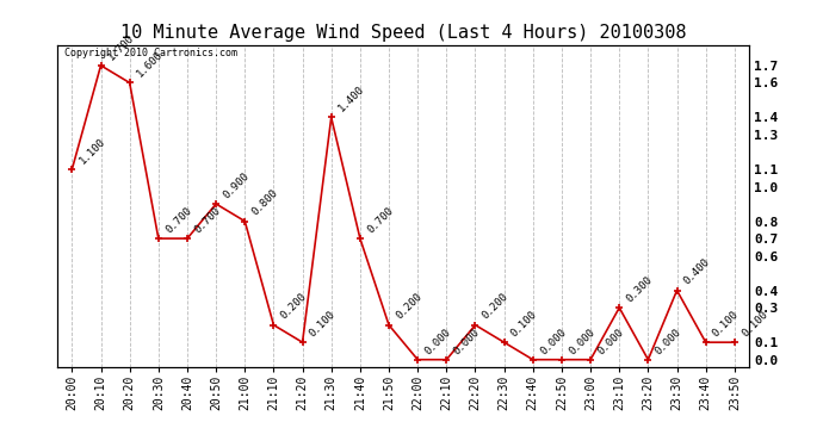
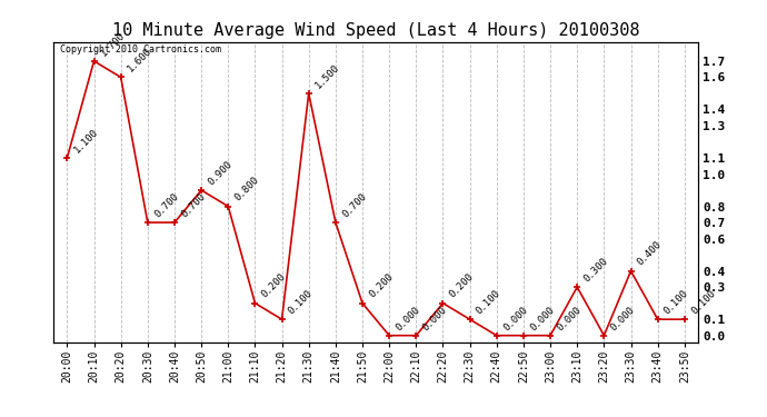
21:30: 1.400 -> 1.500
